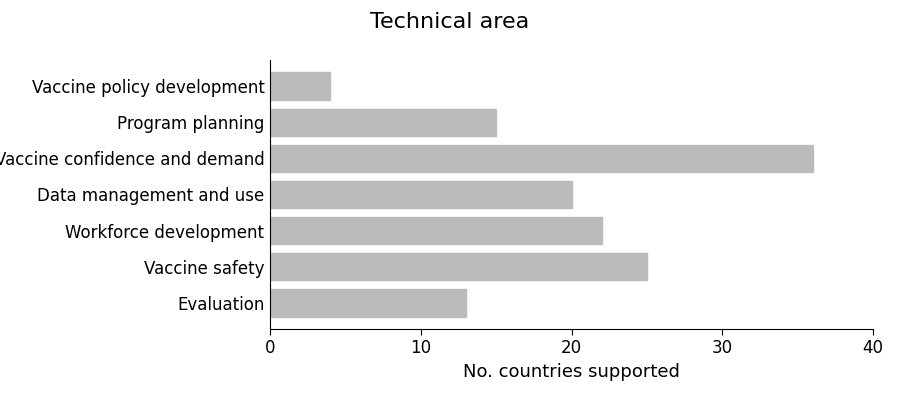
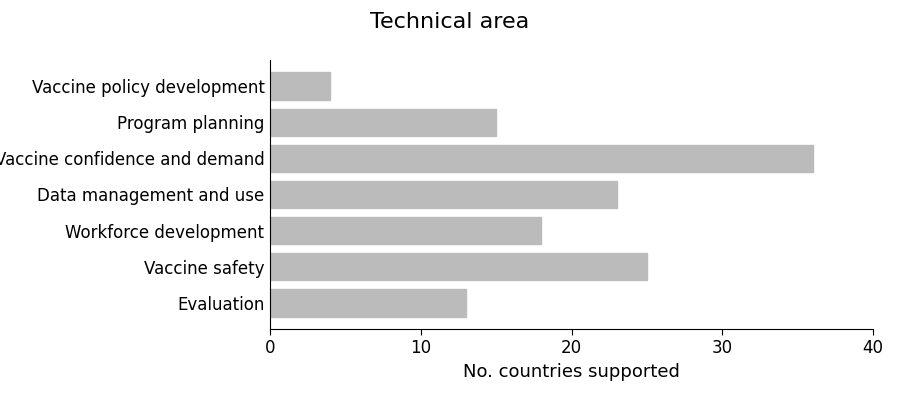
Data management and use: 20 -> 23
Workforce development: 22 -> 18
